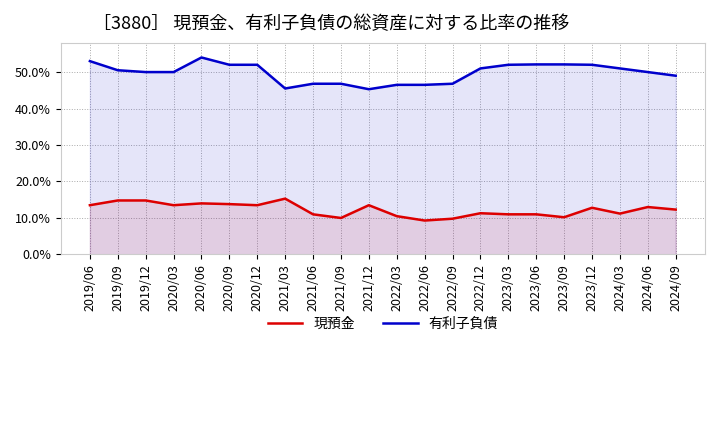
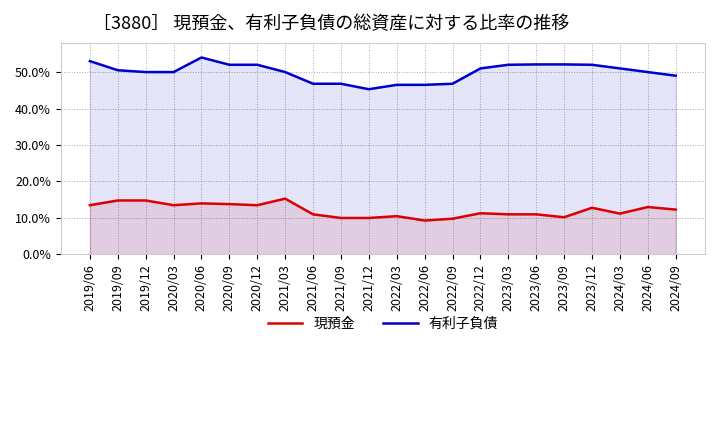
有利子負債/2021/03: 45.5% -> 50.0%
現預金/2021/12: 13.5% -> 10.0%
